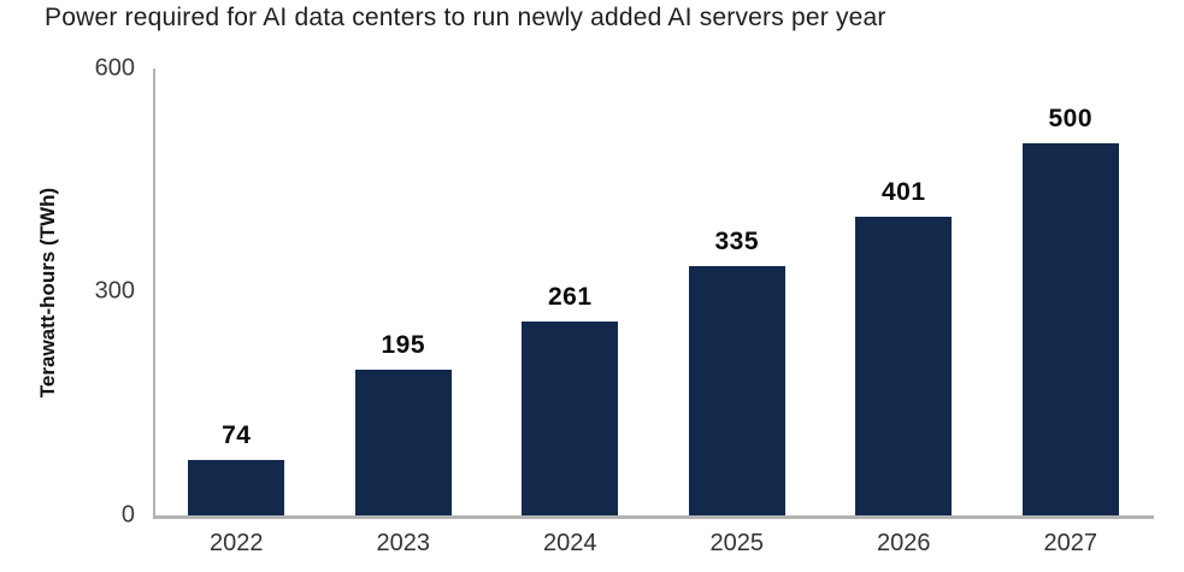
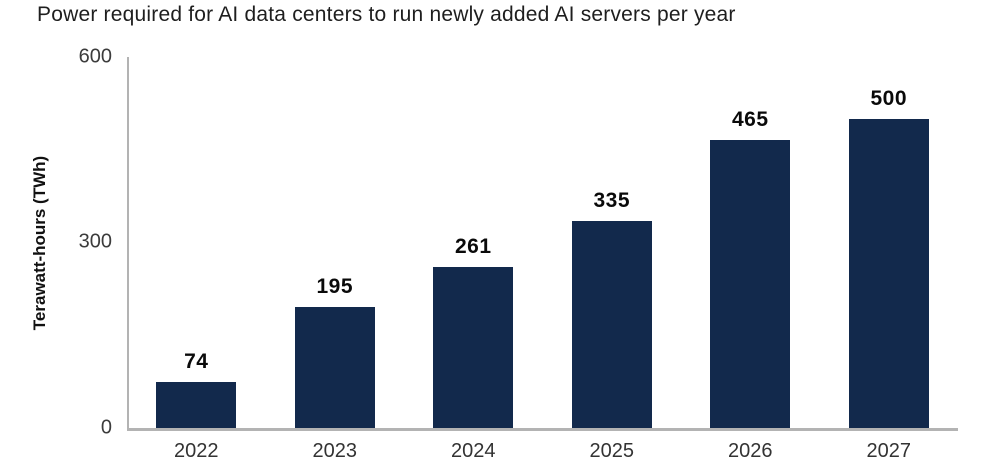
2026: 401 -> 465
